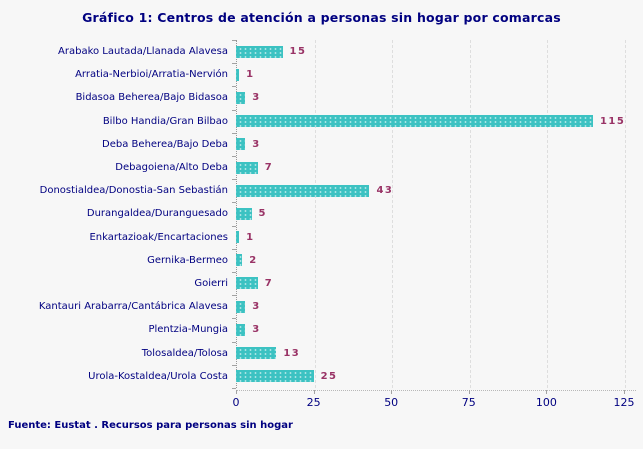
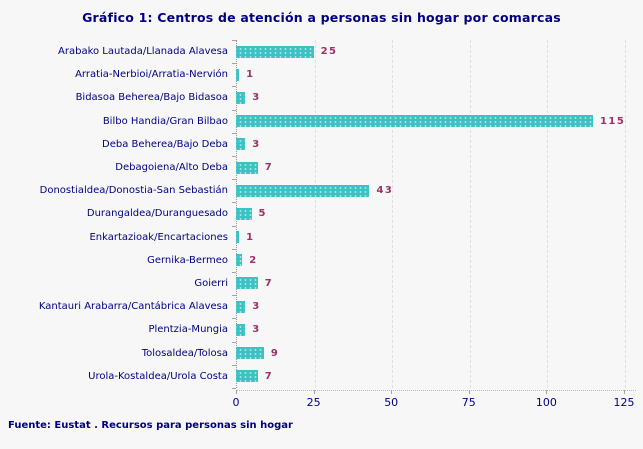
Arabako Lautada/Llanada Alavesa: 15 -> 25
Tolosaldea/Tolosa: 13 -> 9
Urola-Kostaldea/Urola Costa: 25 -> 7
